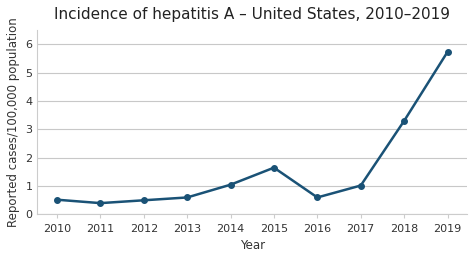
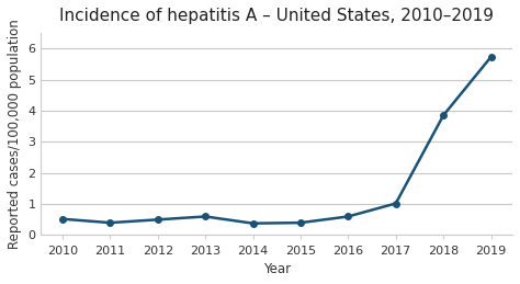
2014: 1.05 -> 0.38
2015: 1.65 -> 0.40
2018: 3.30 -> 3.85
